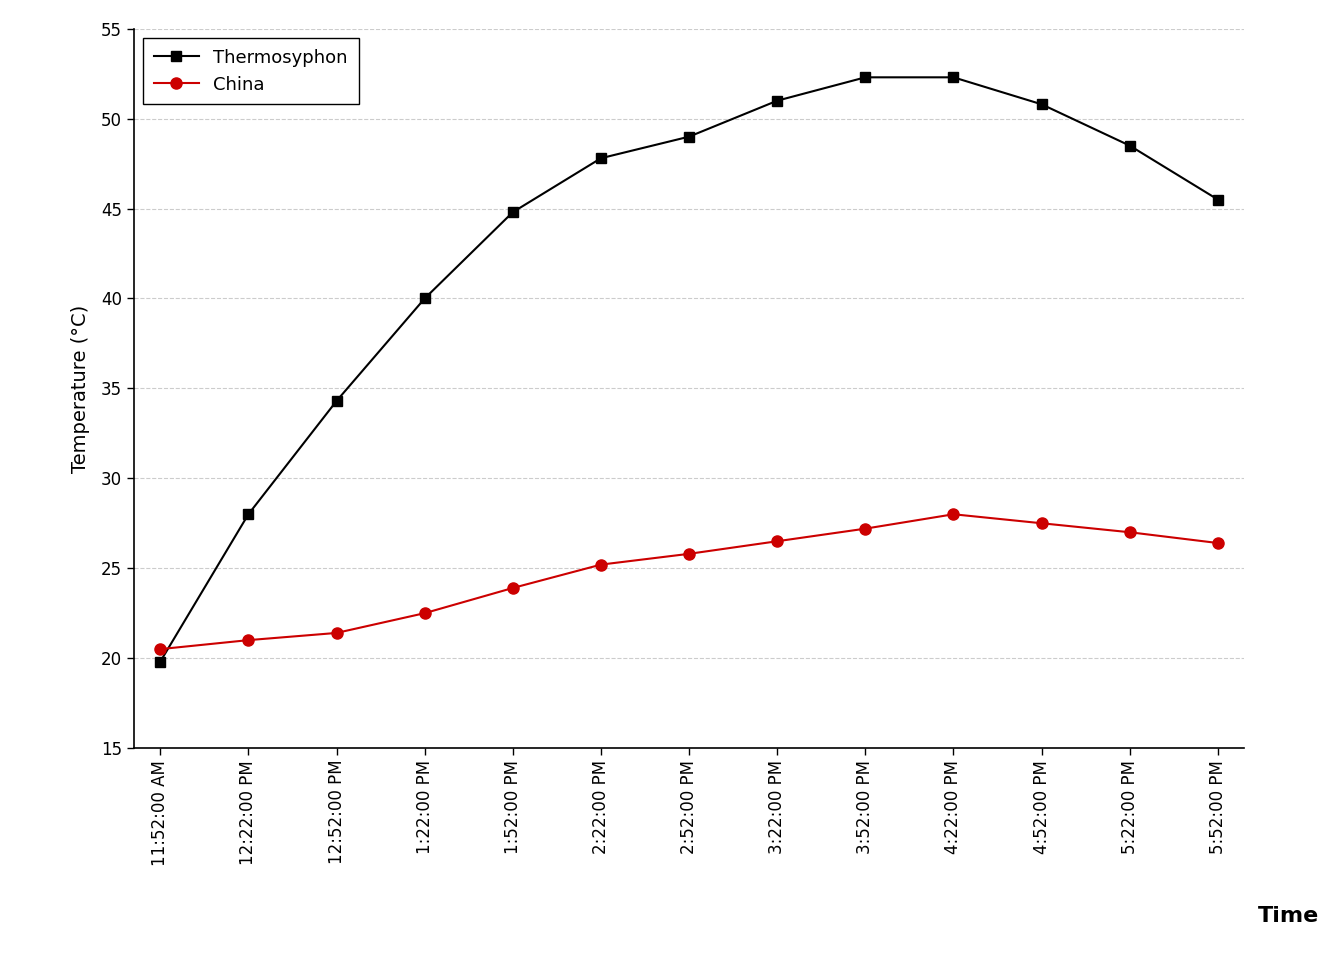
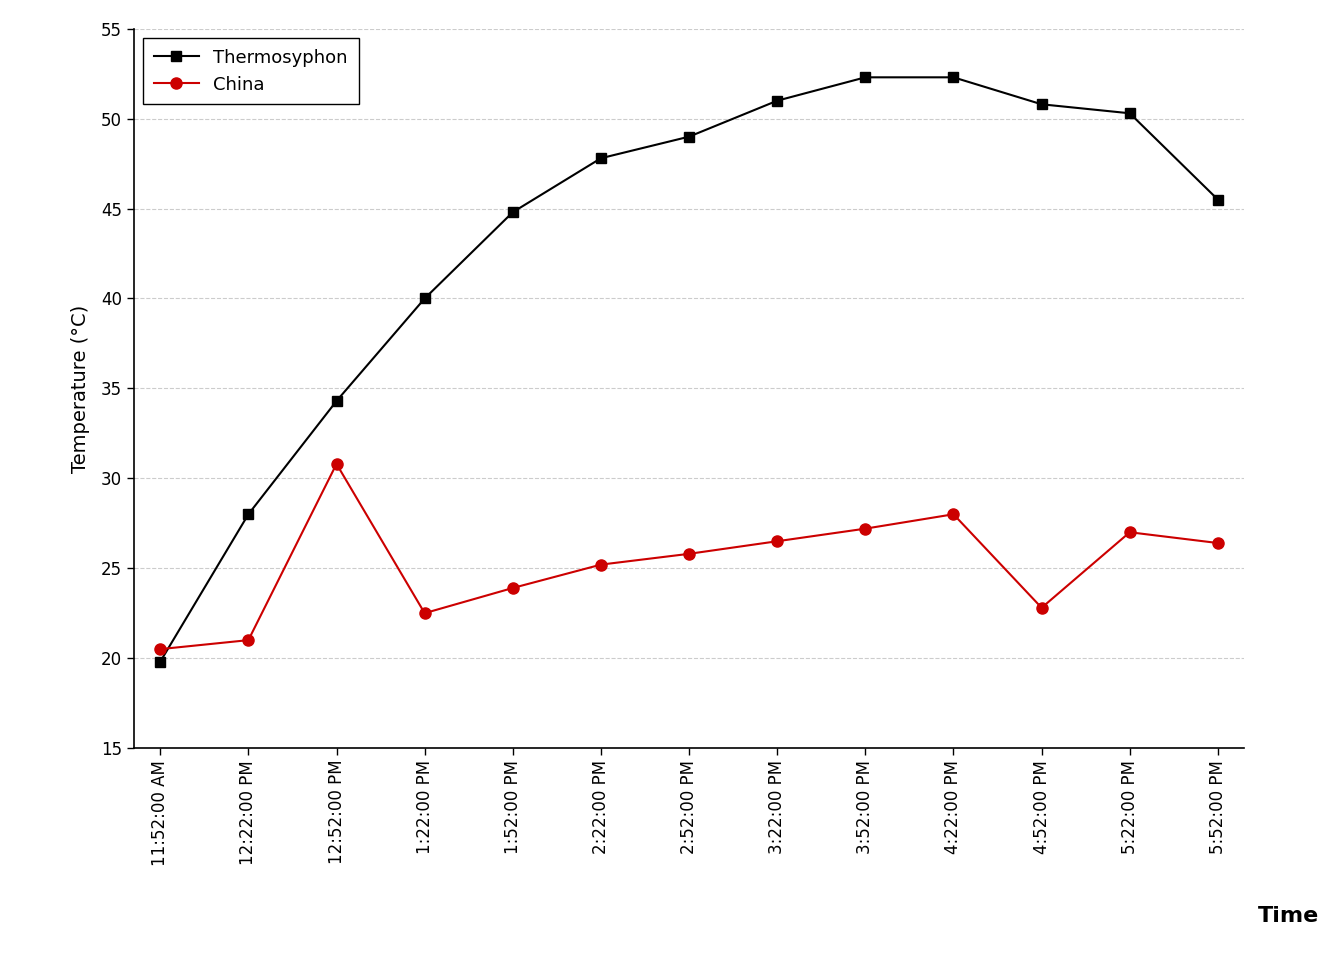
China/12:52:00 PM: 21.4 -> 30.8
China/4:52:00 PM: 27.5 -> 22.8
Thermosyphon/5:22:00 PM: 48.5 -> 50.3
